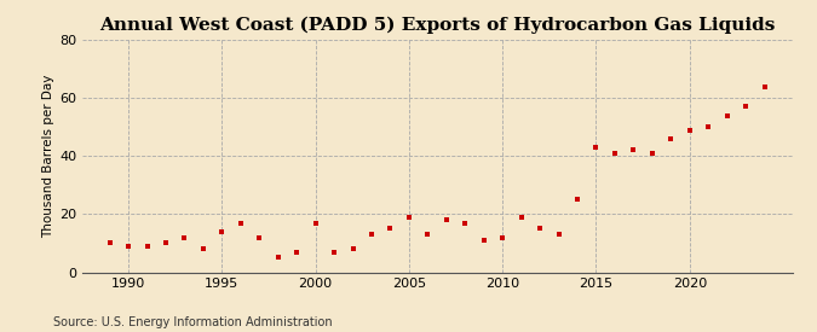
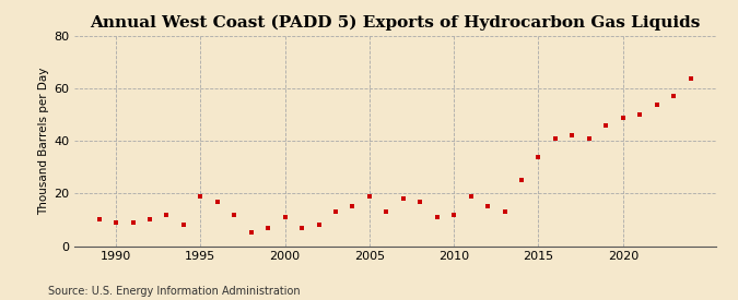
1995: 14 -> 19
2000: 17 -> 11
2015: 43 -> 34
